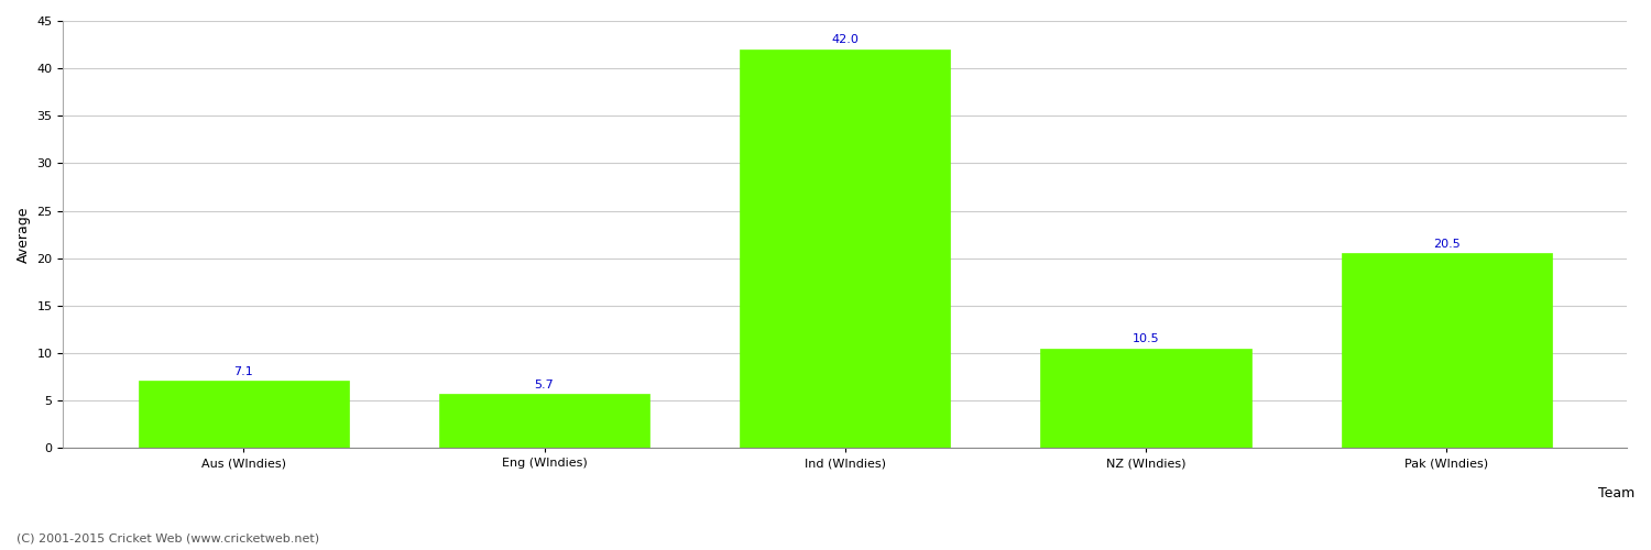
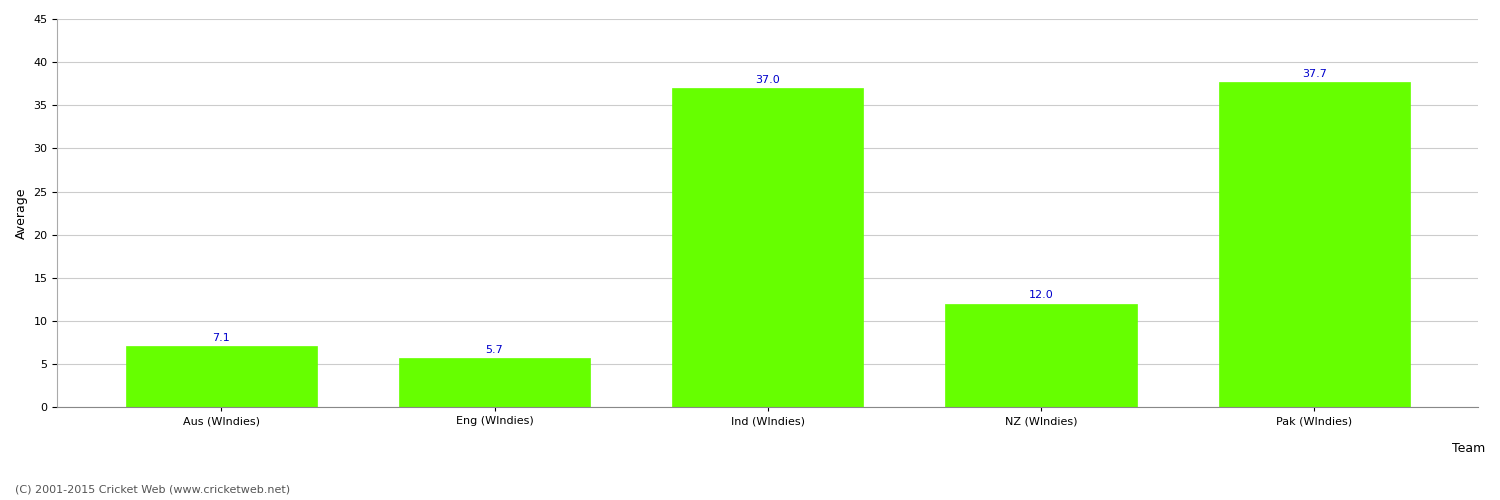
Ind (WIndies): 42.0 -> 37.0
NZ (WIndies): 10.5 -> 12.0
Pak (WIndies): 20.5 -> 37.7
